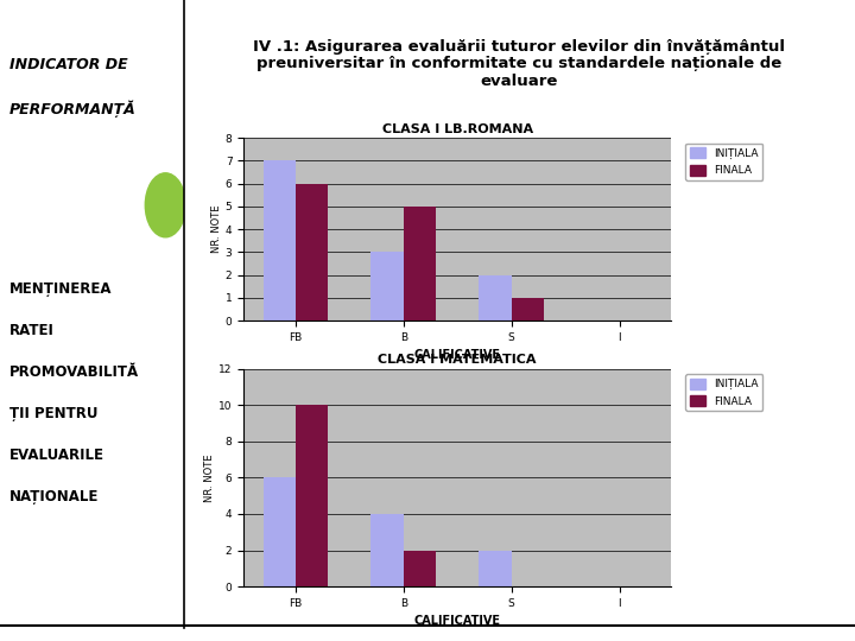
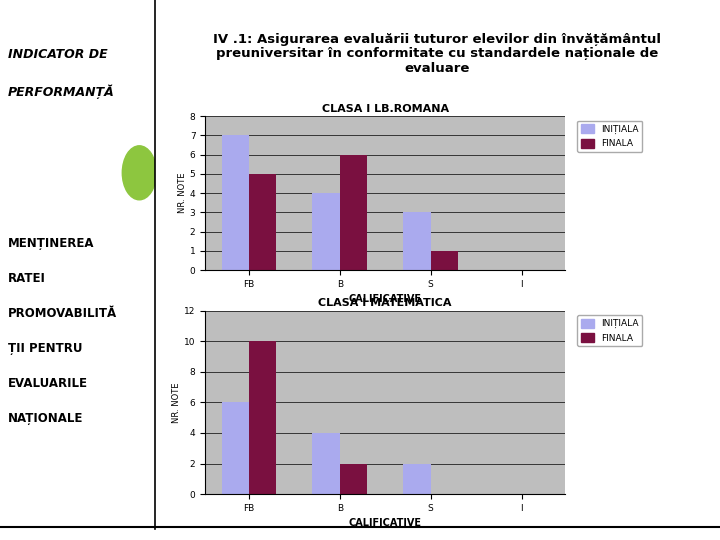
CLASA I LB.ROMANA/FINALA/FB: 6 -> 5
CLASA I LB.ROMANA/INIȚIALA/B: 3 -> 4
CLASA I LB.ROMANA/FINALA/B: 5 -> 6
CLASA I LB.ROMANA/INIȚIALA/S: 2 -> 3
